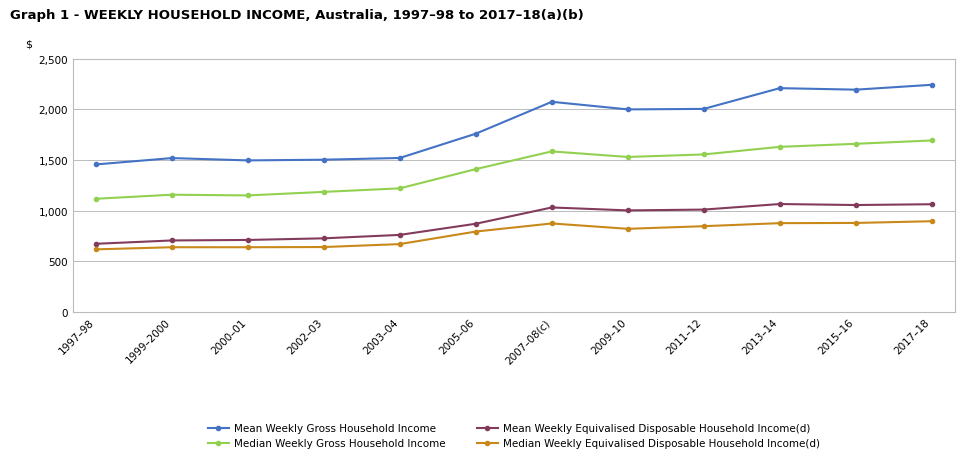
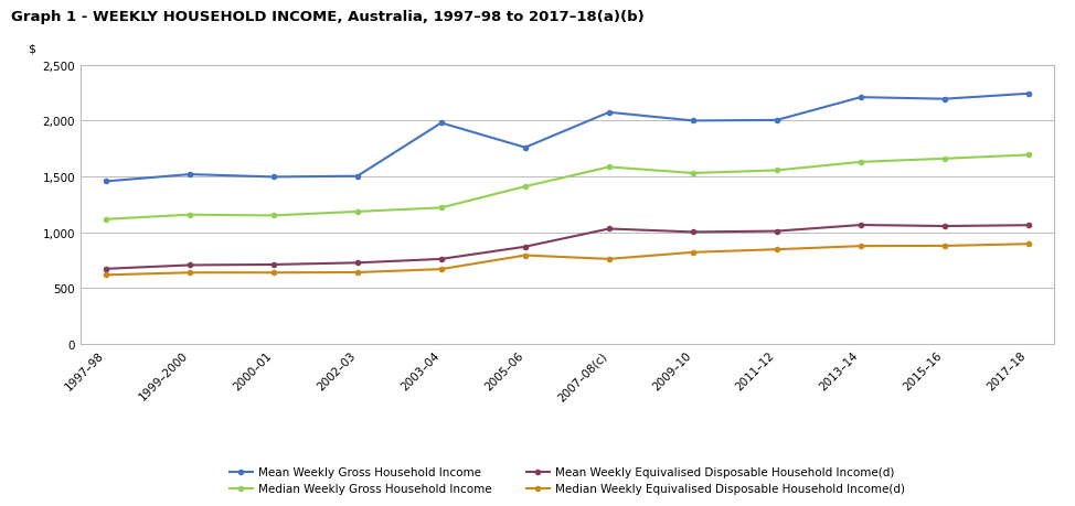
Mean Weekly Gross Household Income/2003–04: 1,520 -> 1,980
Median Weekly Equivalised Disposable Household Income(d)/2007–08(c): 870 -> 760
